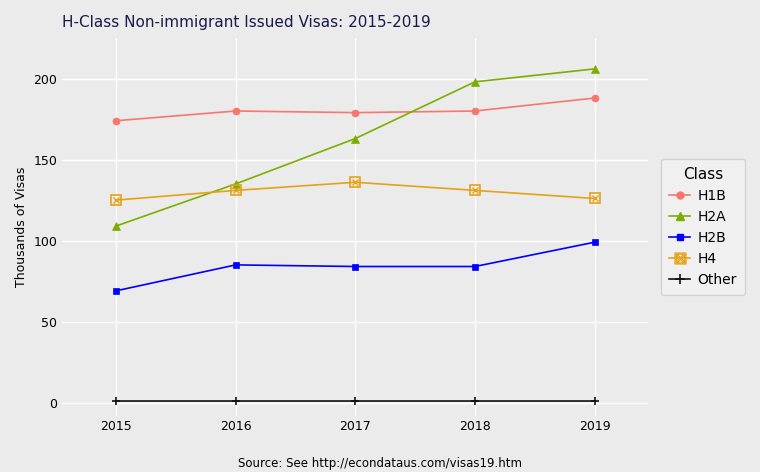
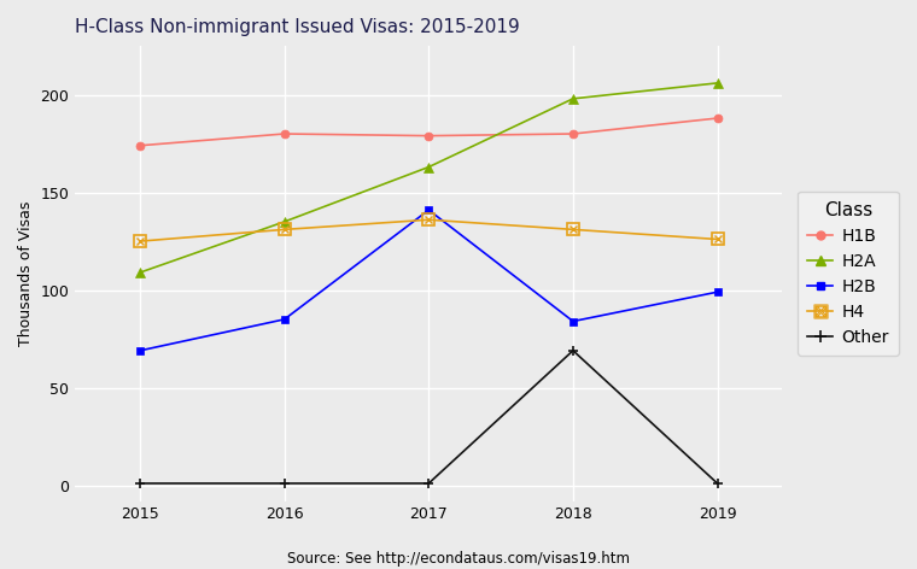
H2B/2017: 84 -> 141
Other/2018: 1 -> 69
